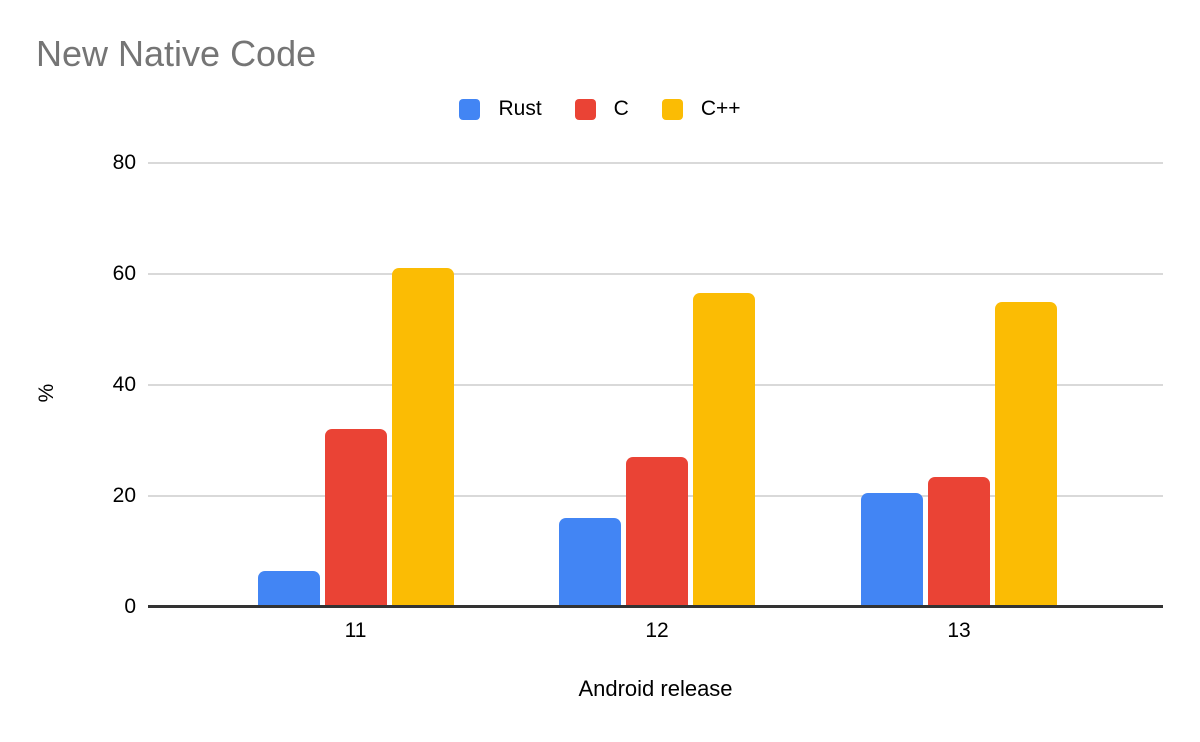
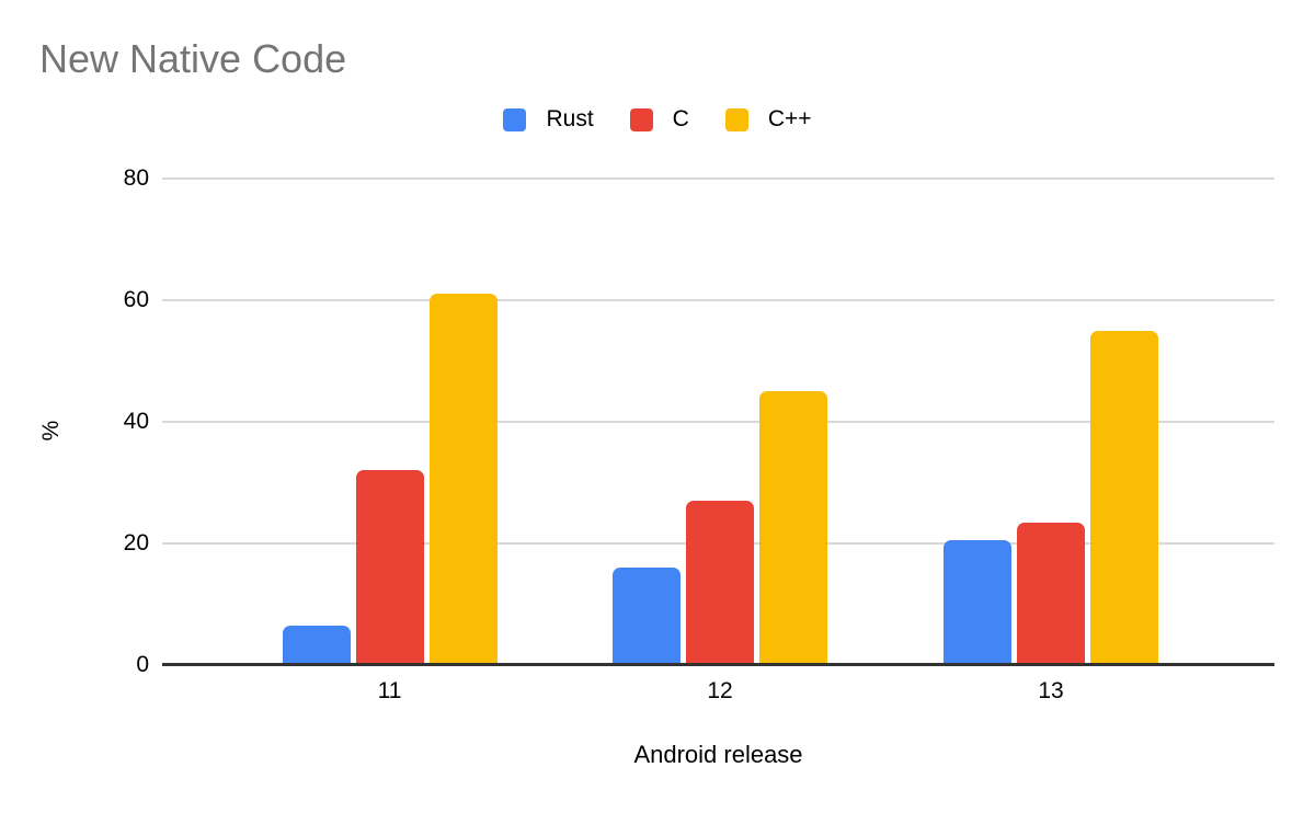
C++/12: 56 -> 45
